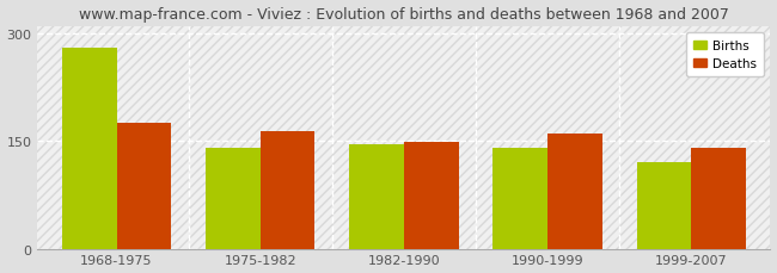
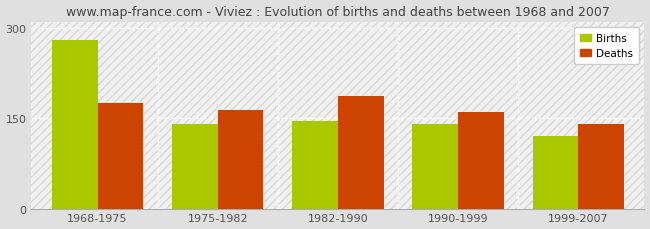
Deaths/1982-1990: 148 -> 186
